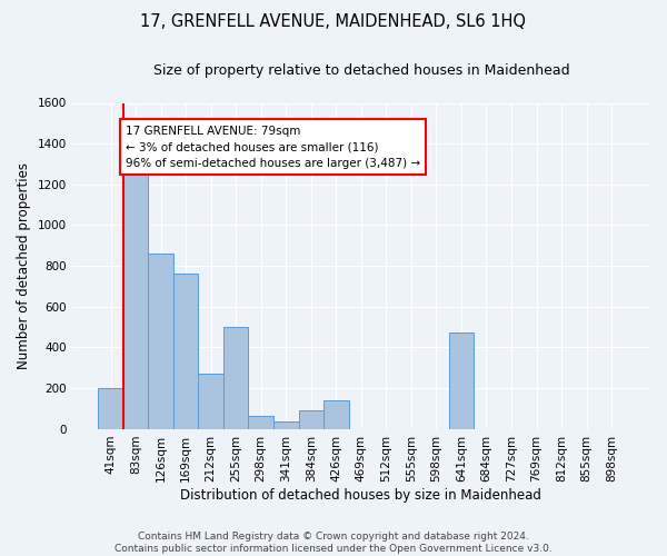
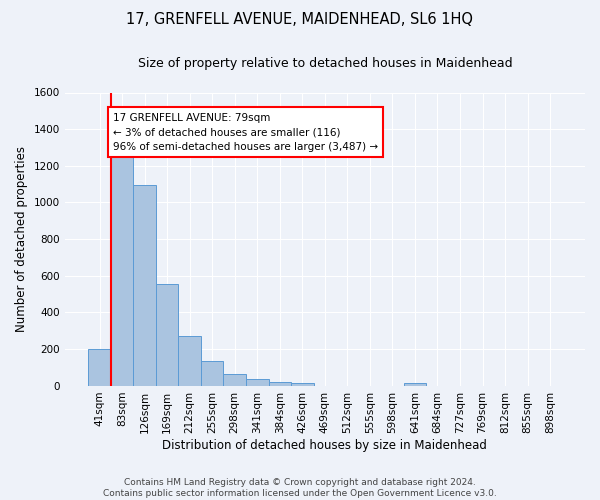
126sqm: 860 -> 1100
169sqm: 760 -> 550
255sqm: 500 -> 130
384sqm: 90 -> 20
426sqm: 140 -> 10
641sqm: 470 -> 10
